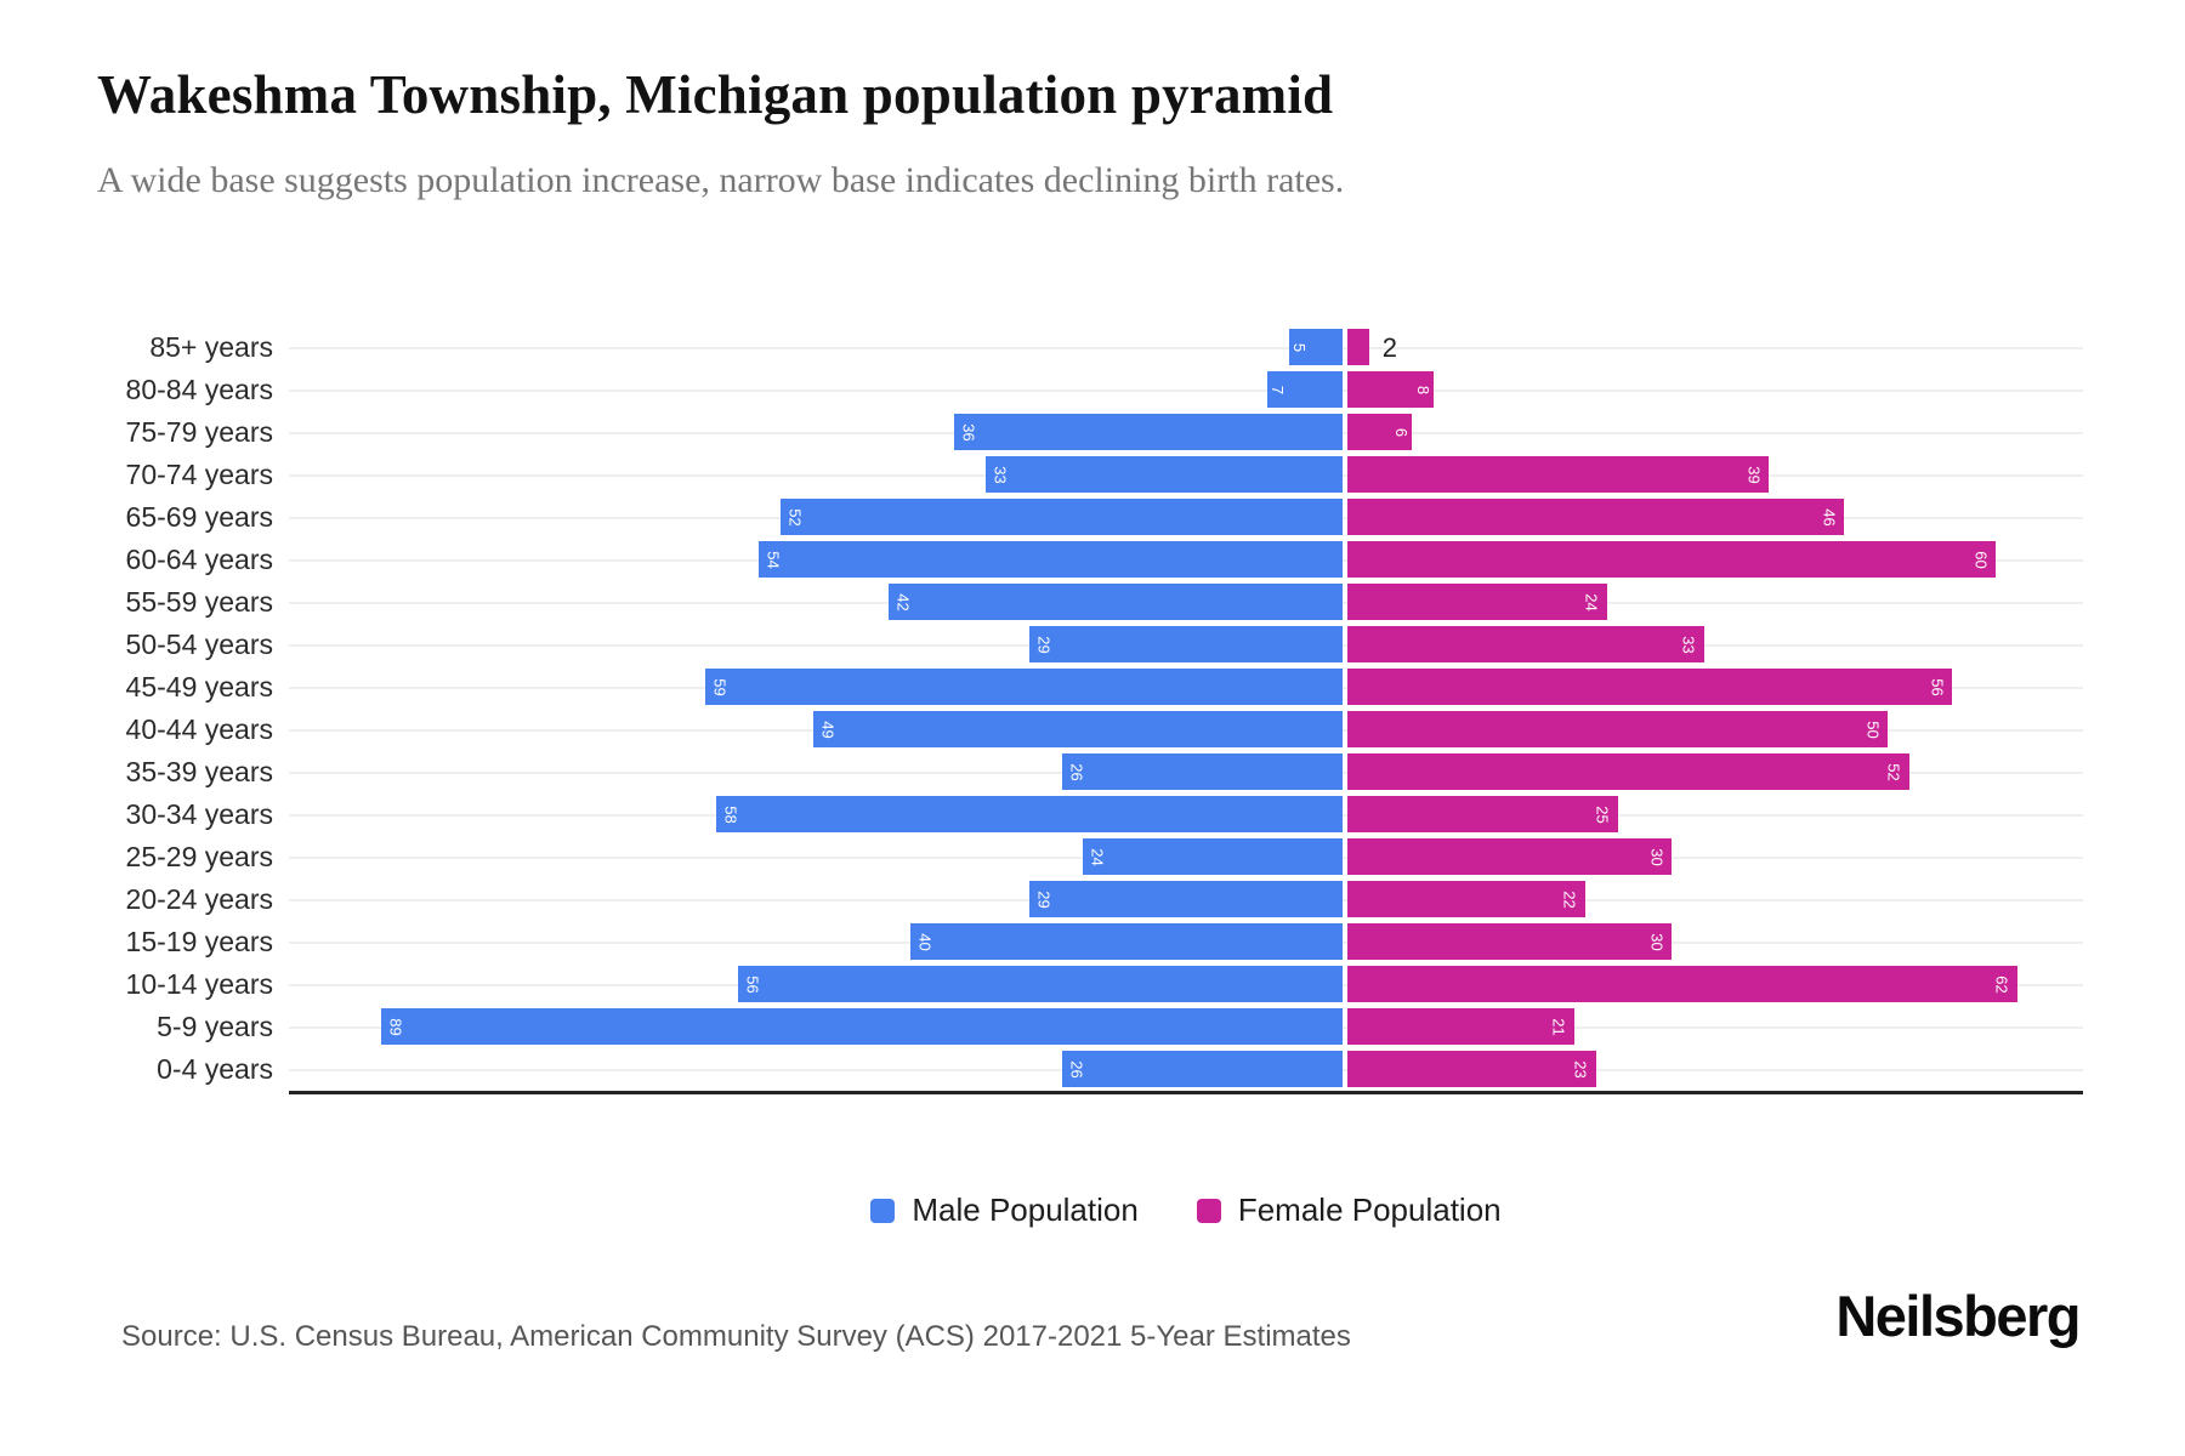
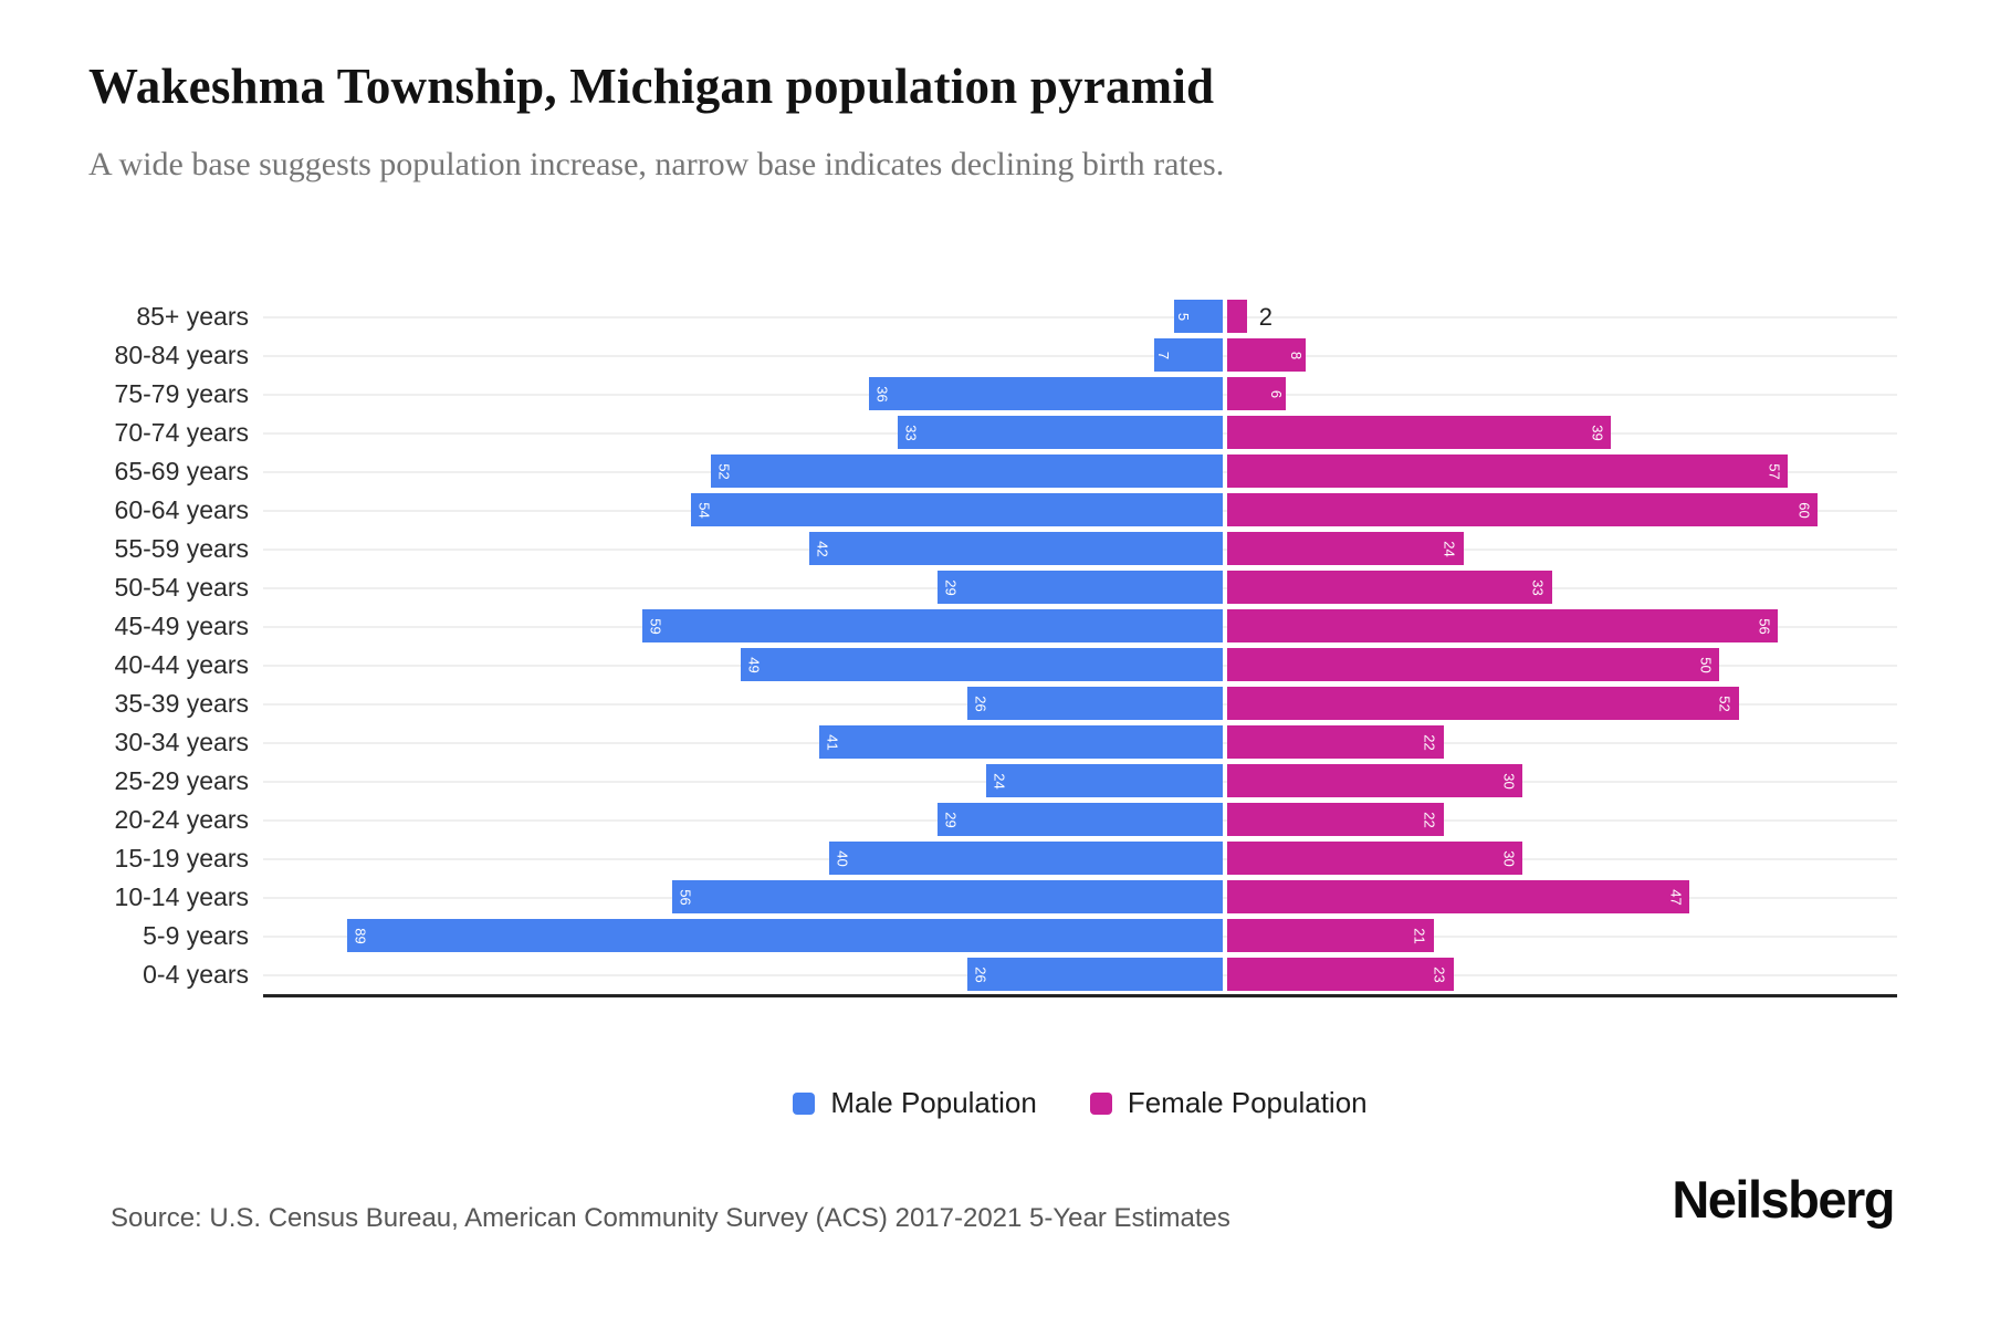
Female Population/65-69 years: 46 -> 57
Male Population/30-34 years: 58 -> 41
Female Population/30-34 years: 25 -> 22
Female Population/10-14 years: 62 -> 47
